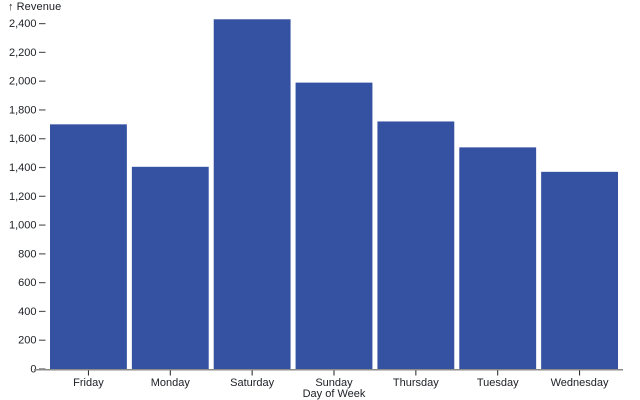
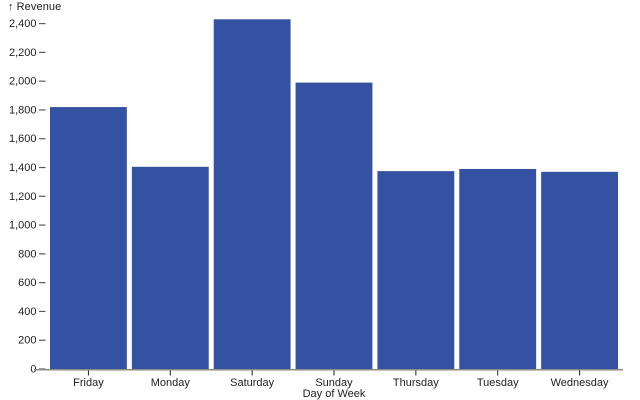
Friday: 1700 -> 1820
Thursday: 1720 -> 1380
Tuesday: 1540 -> 1390
